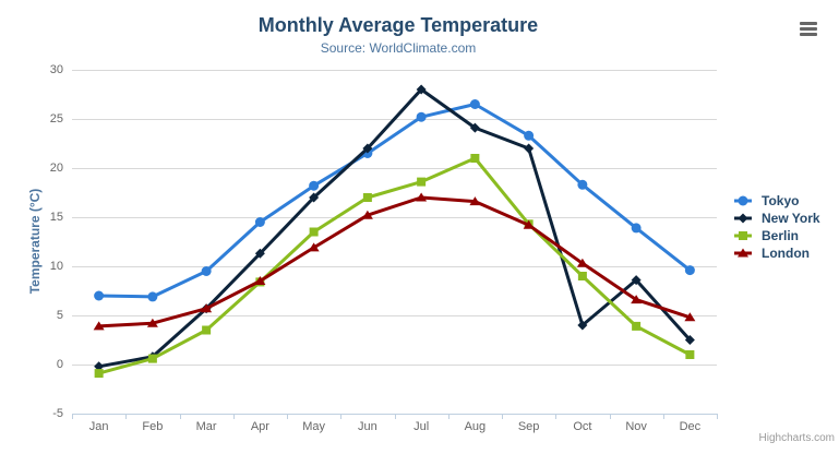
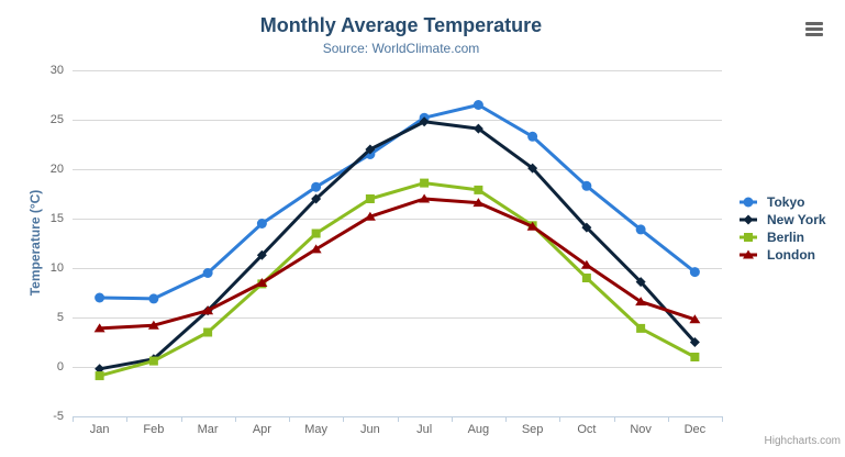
New York/Jul: 28 -> 25
Berlin/Aug: 21 -> 18
New York/Sep: 22 -> 20
New York/Oct: 4 -> 14
